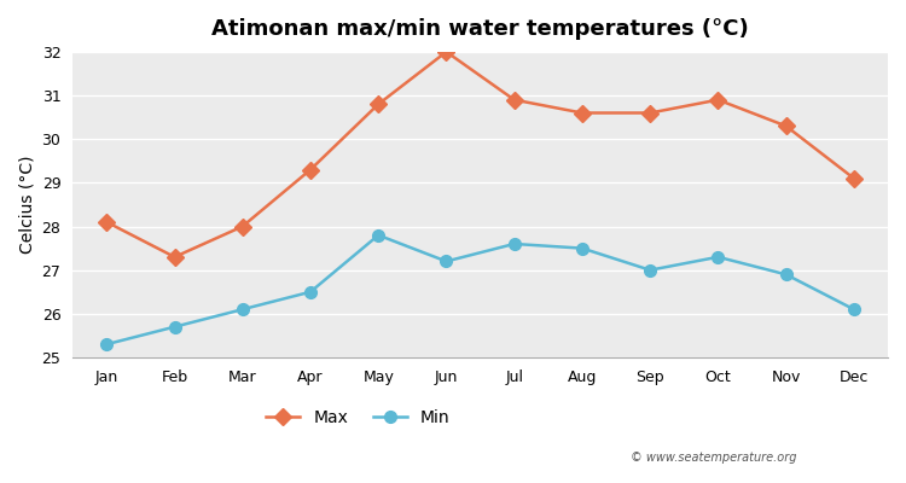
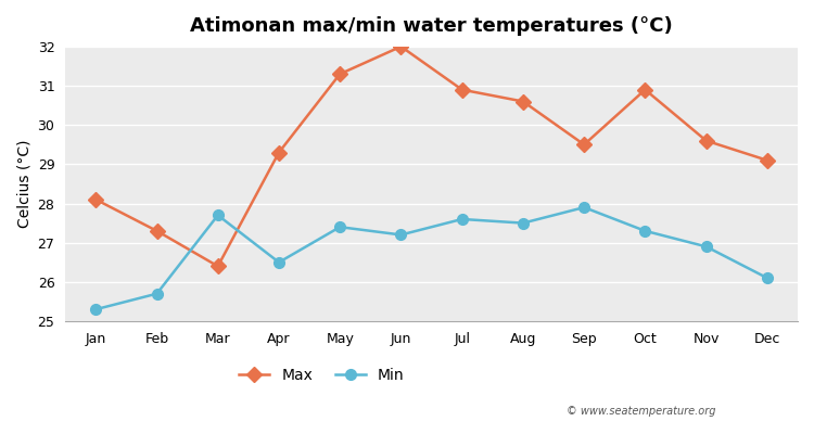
Max/Mar: 28.0 -> 26.4
Min/Mar: 26.1 -> 27.7
Max/May: 30.8 -> 31.3
Min/May: 27.8 -> 27.4
Max/Sep: 30.6 -> 29.5
Min/Sep: 27.0 -> 27.9
Max/Nov: 30.3 -> 29.6
